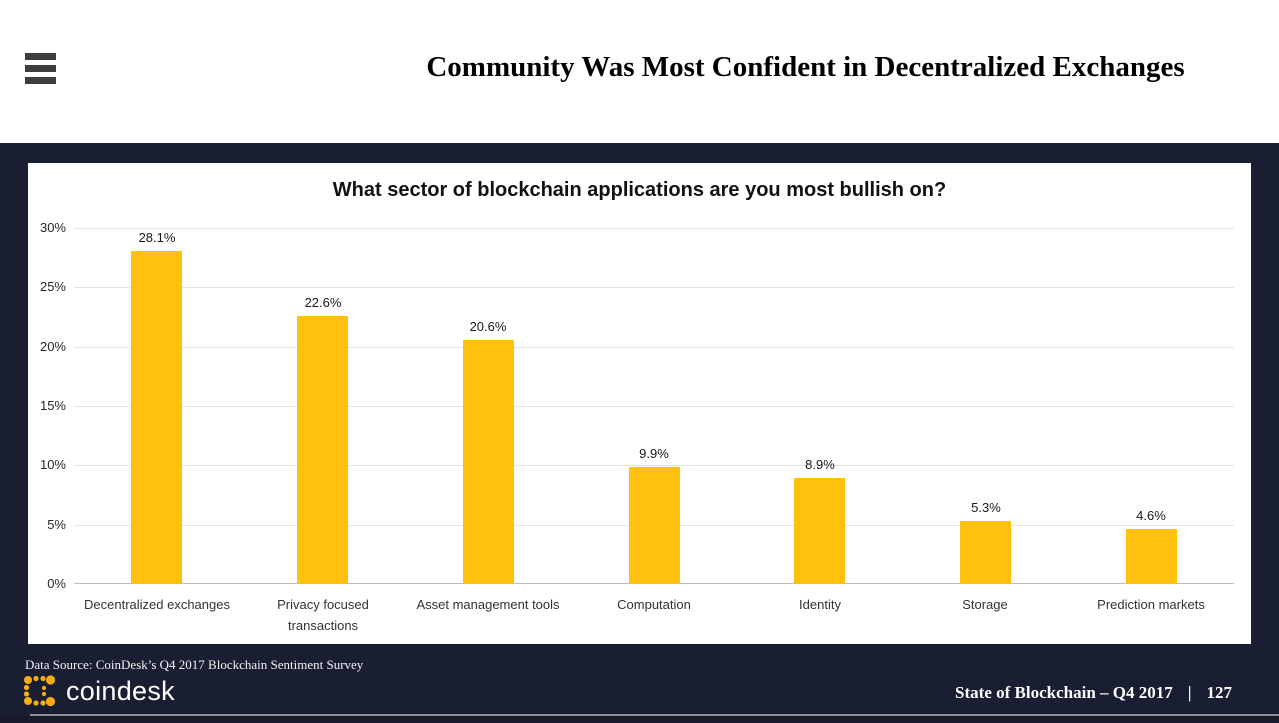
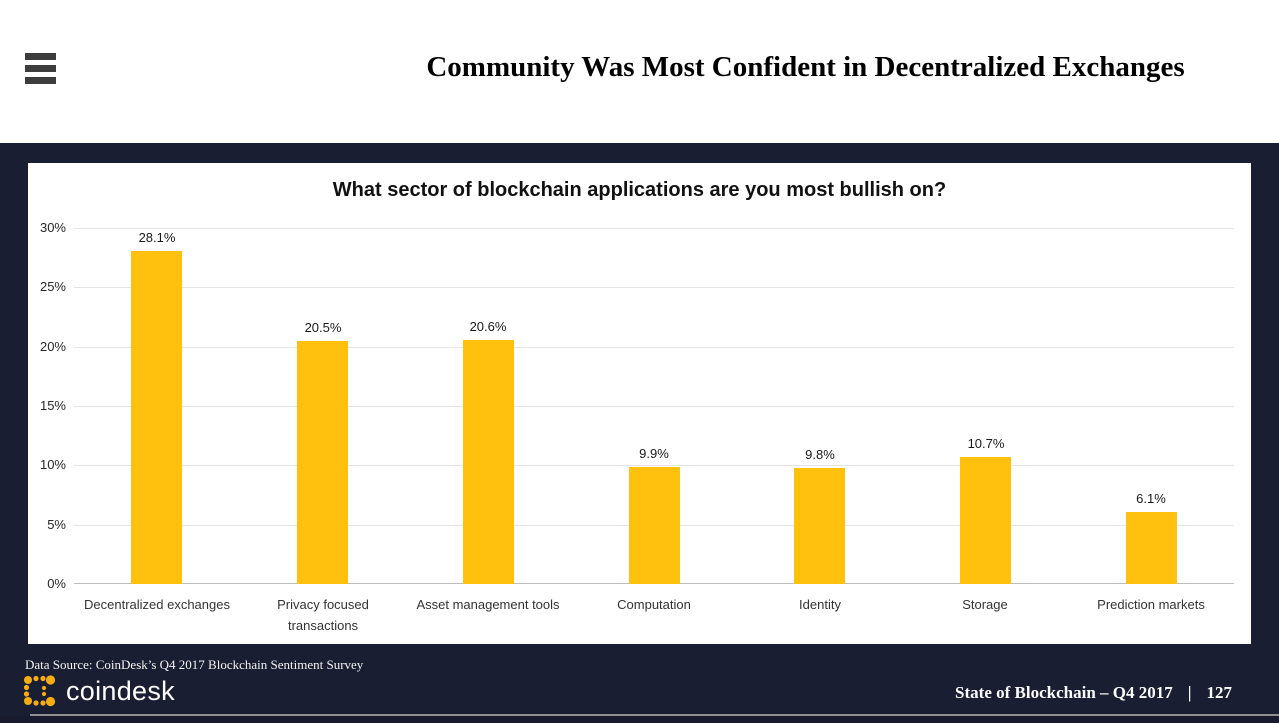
Privacy focused transactions: 22.6% -> 20.5%
Identity: 8.9% -> 9.8%
Storage: 5.3% -> 10.7%
Prediction markets: 4.6% -> 6.1%
